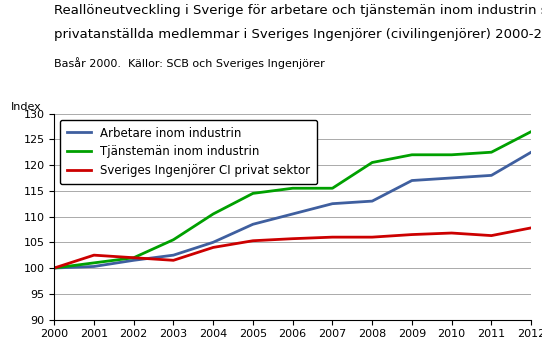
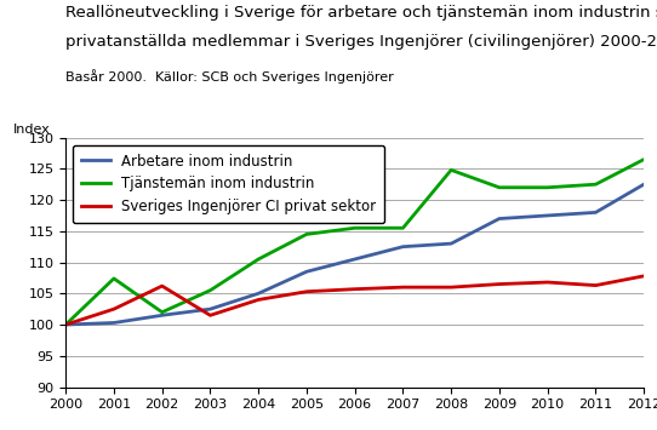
Tjänstemän inom industrin/2001: 101.0 -> 107.4
Sveriges Ingenjörer CI privat sektor/2002: 102.0 -> 106.2
Tjänstemän inom industrin/2008: 120.5 -> 124.8
